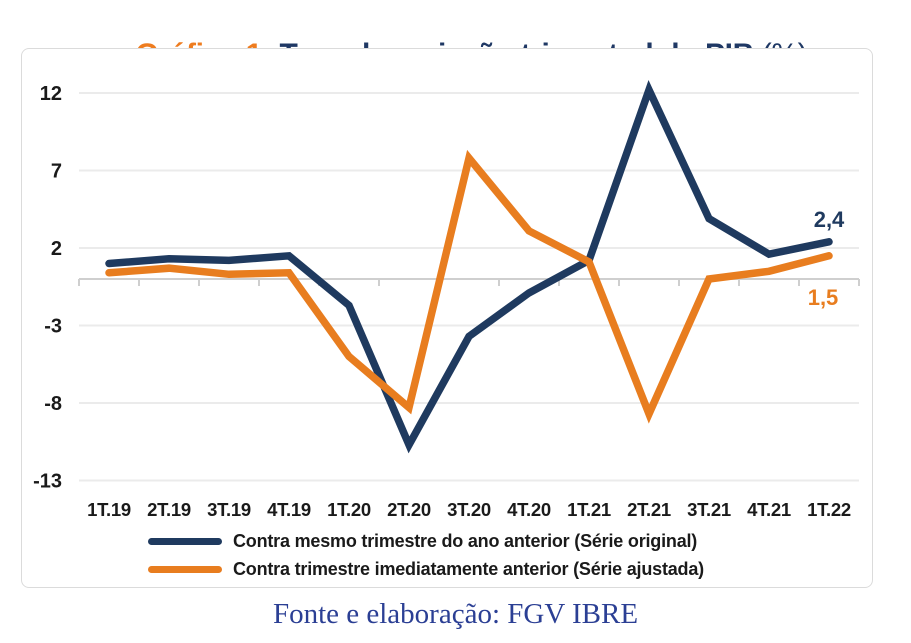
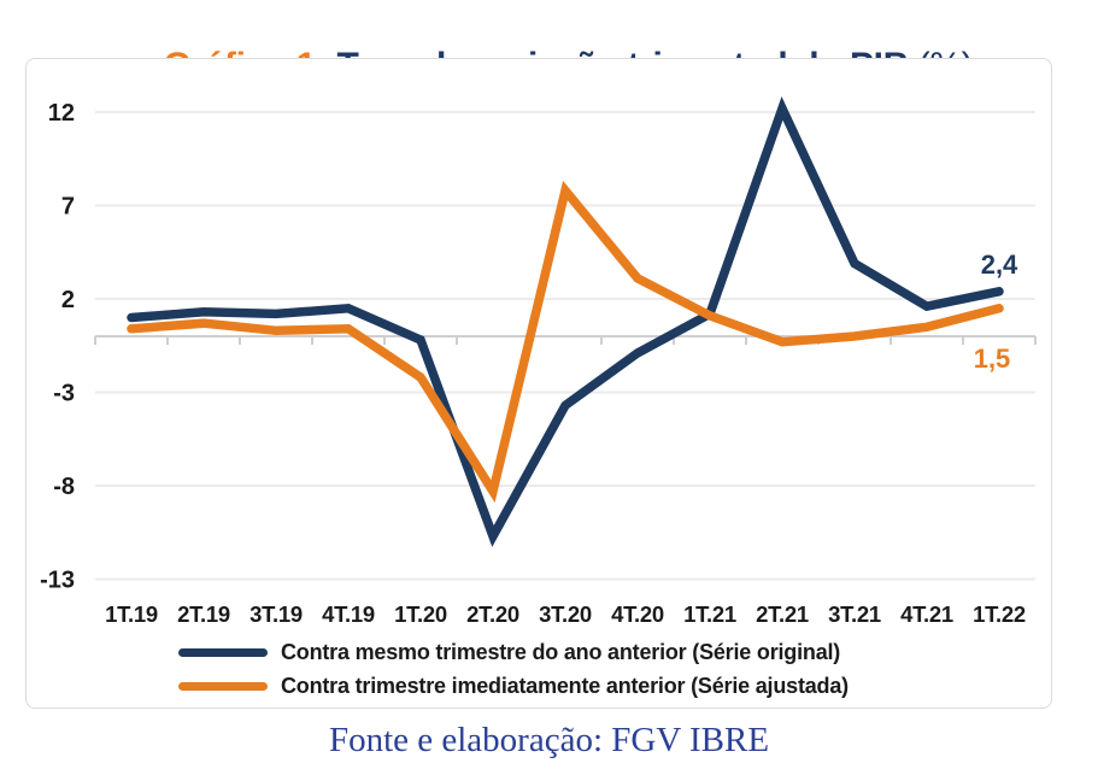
Contra mesmo trimestre do ano anterior (Série original)/1T.20: -1.7 -> -0.2
Contra trimestre imediatamente anterior (Série ajustada)/1T.20: -5.0 -> -2.2
Contra trimestre imediatamente anterior (Série ajustada)/2T.21: -8.7 -> -0.3
